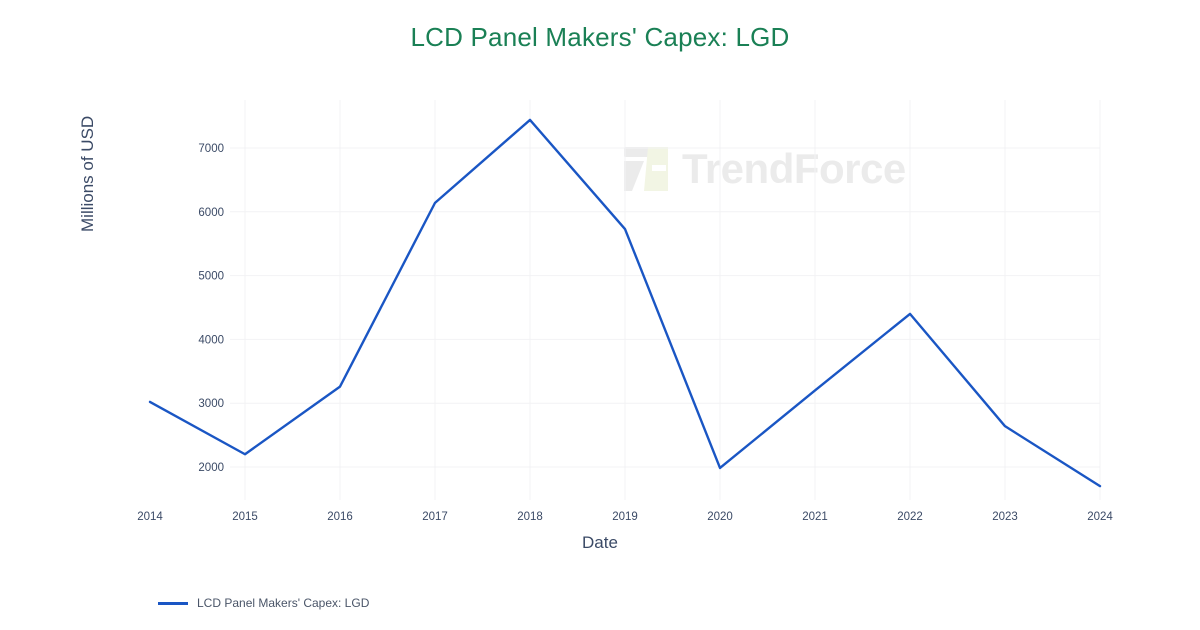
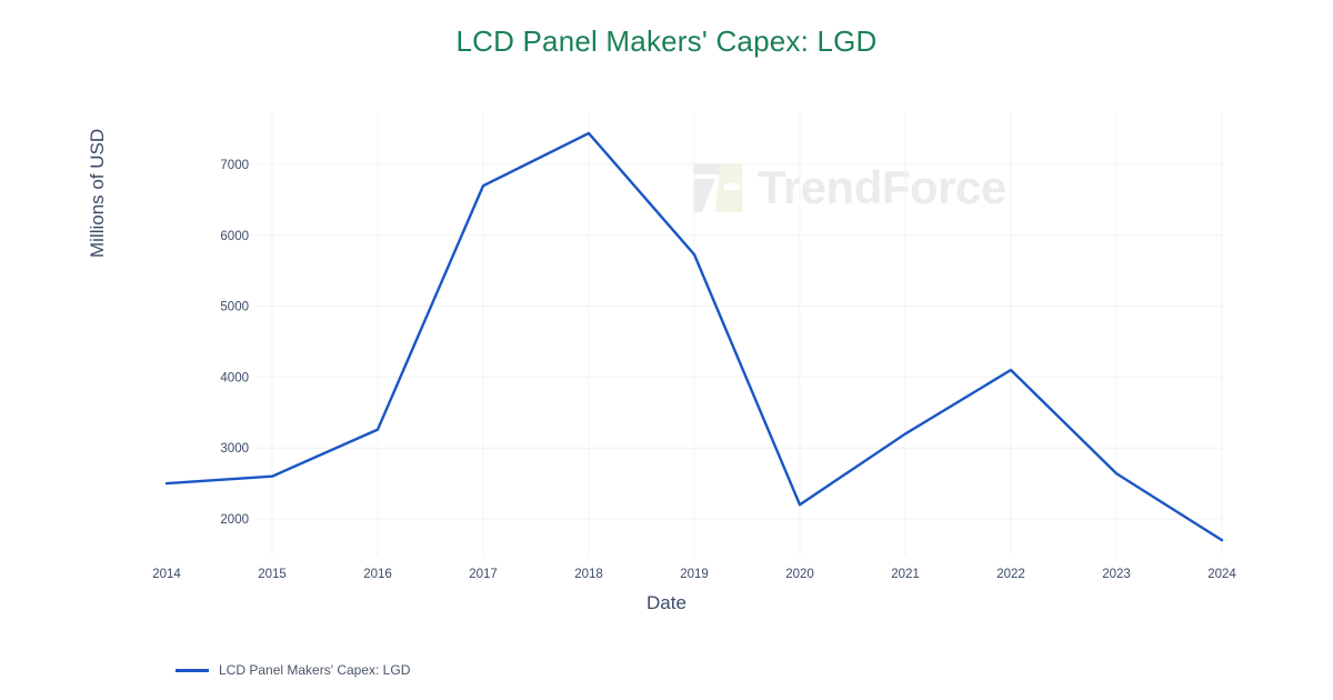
2014: 3000 -> 2500
2015: 2200 -> 2600
2017: 6100 -> 6700
2020: 2000 -> 2200
2022: 4400 -> 4100
